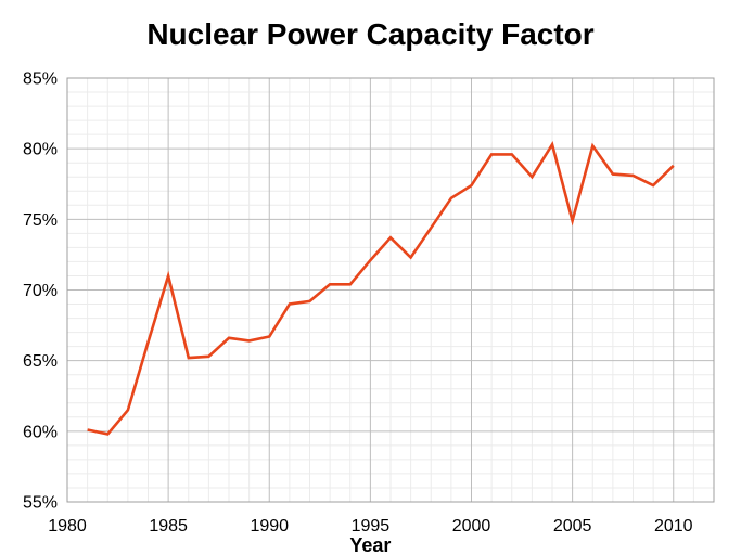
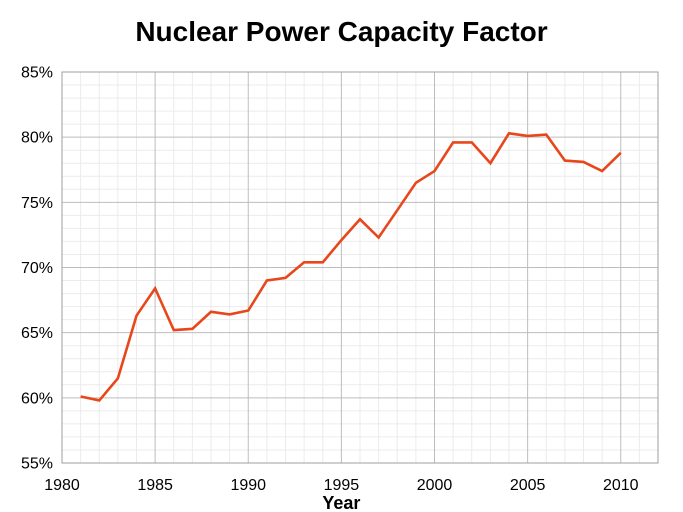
1985: 71.0% -> 68.4%
2005: 74.9% -> 80.1%
